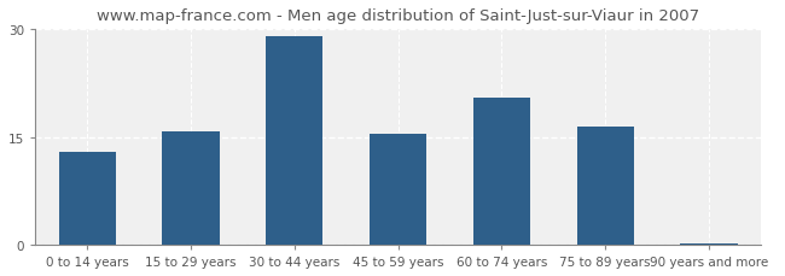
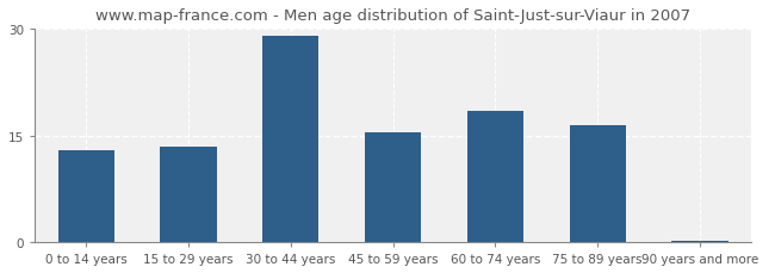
15 to 29 years: 15.8 -> 13.5
60 to 74 years: 20.4 -> 18.5
